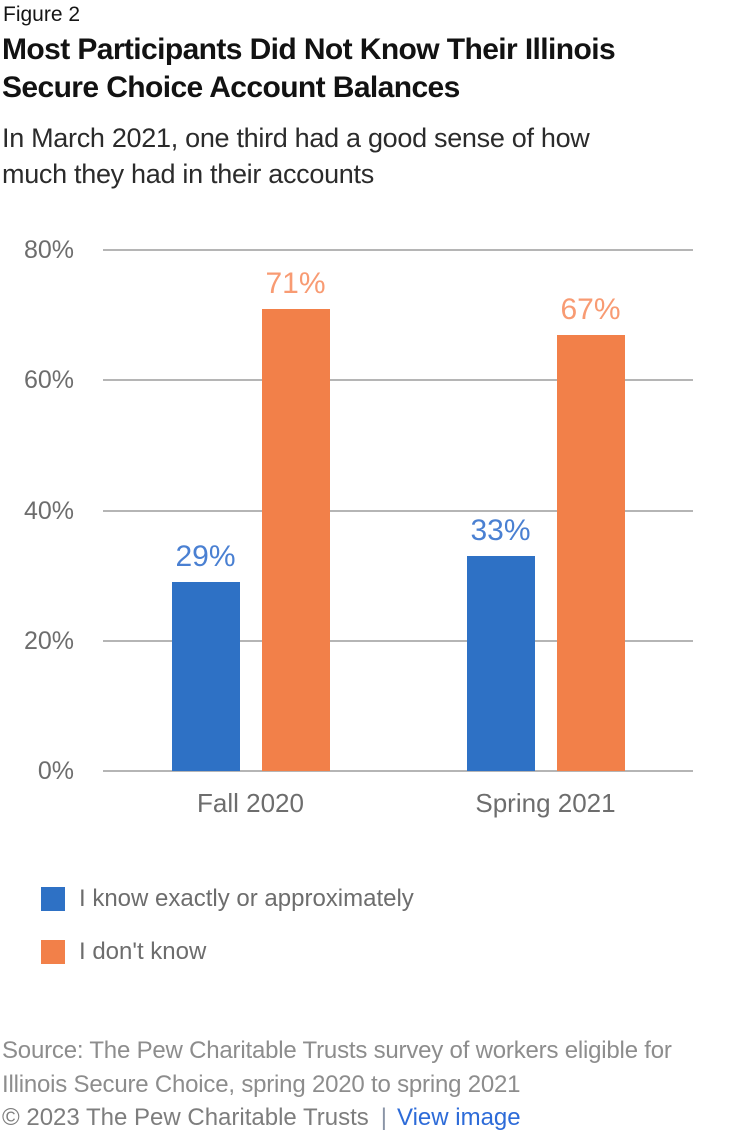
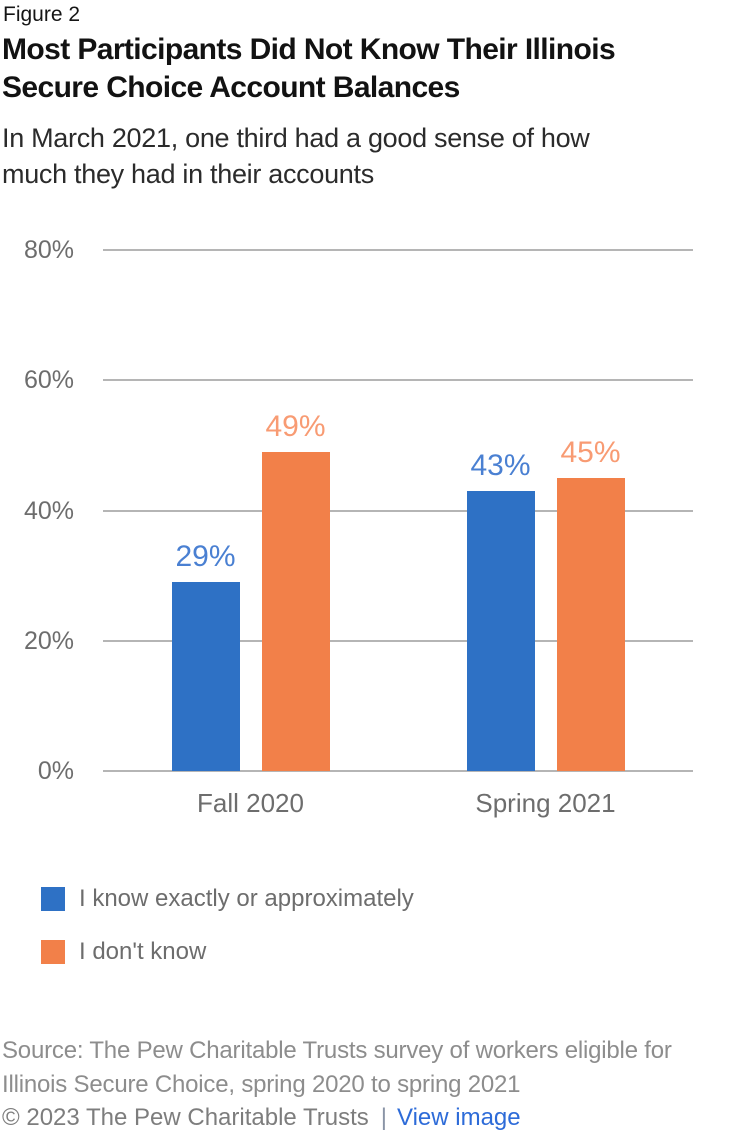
I don't know/Fall 2020: 71% -> 49%
I know exactly or approximately/Spring 2021: 33% -> 43%
I don't know/Spring 2021: 67% -> 45%
